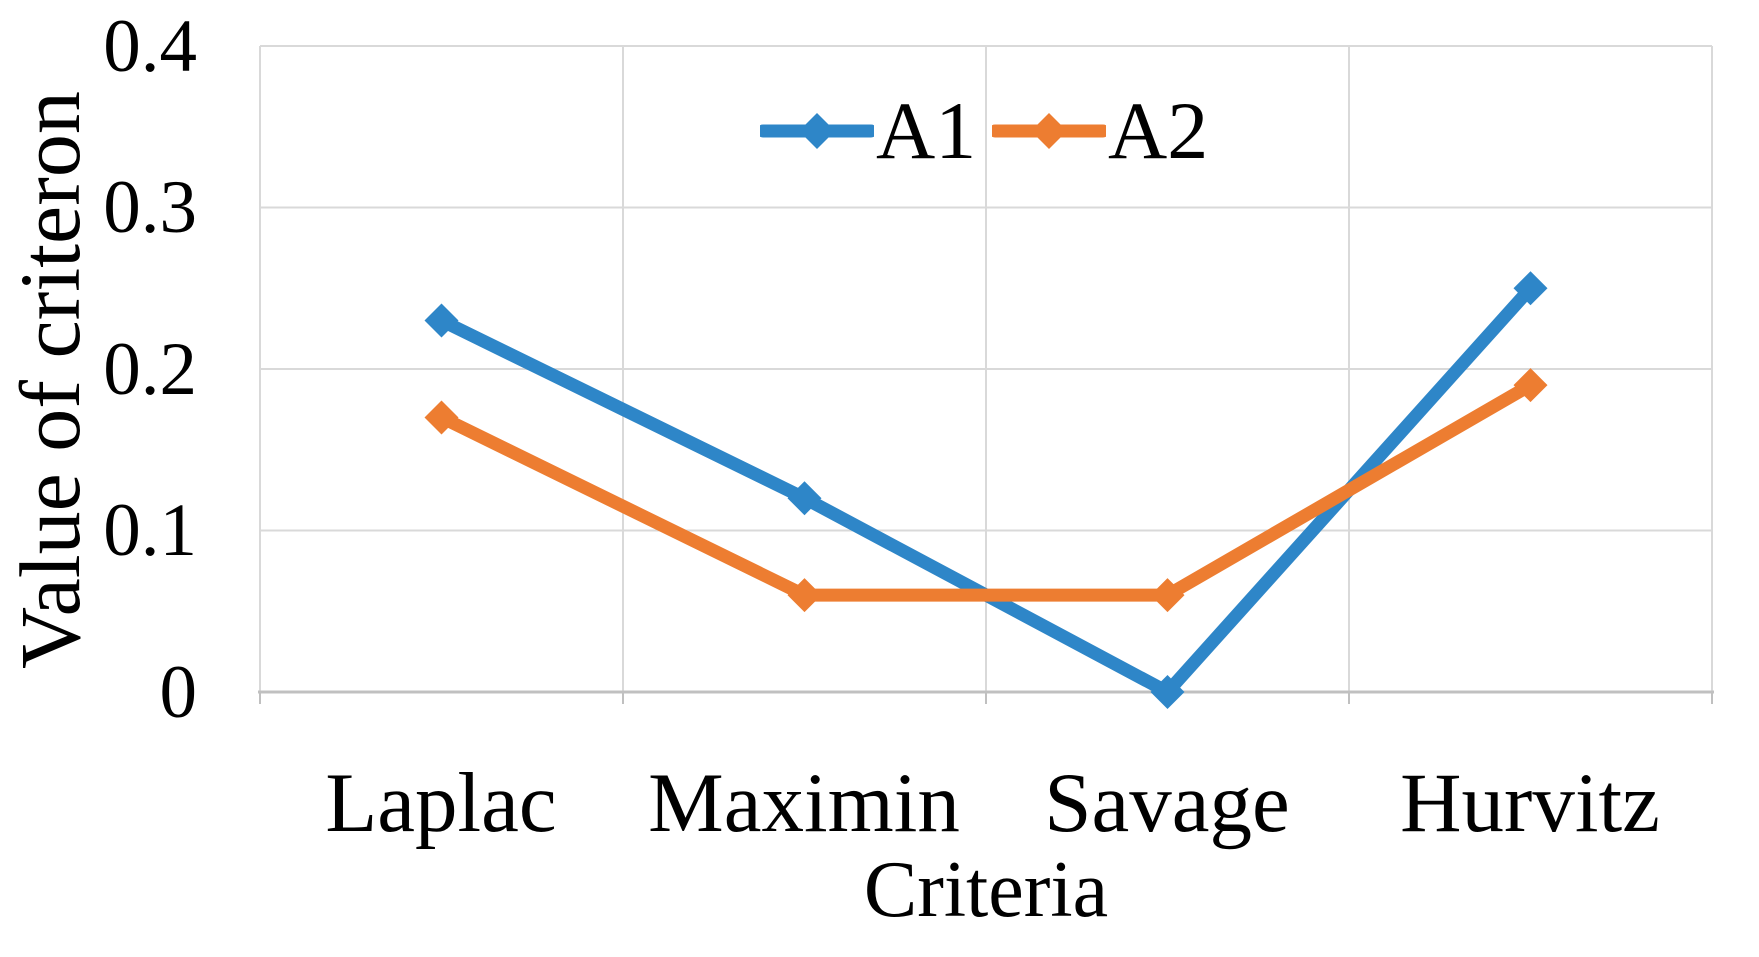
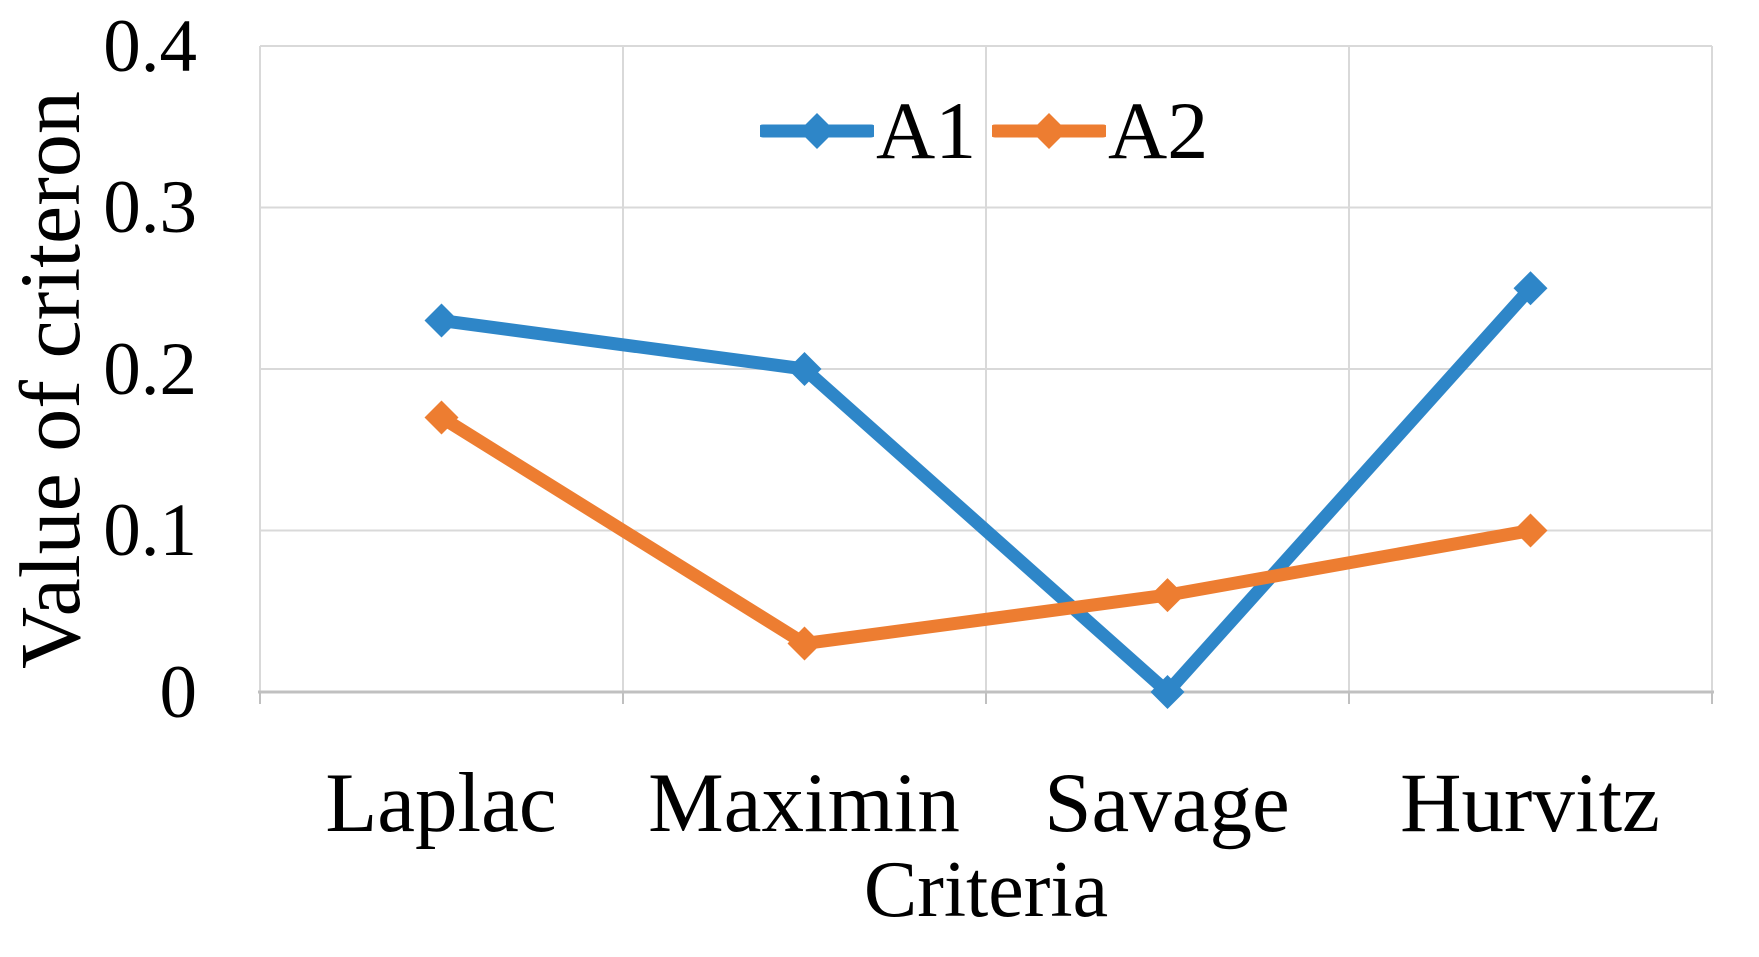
A1/Maximin: 0.12 -> 0.20
A2/Maximin: 0.06 -> 0.03
A2/Hurvitz: 0.19 -> 0.10
